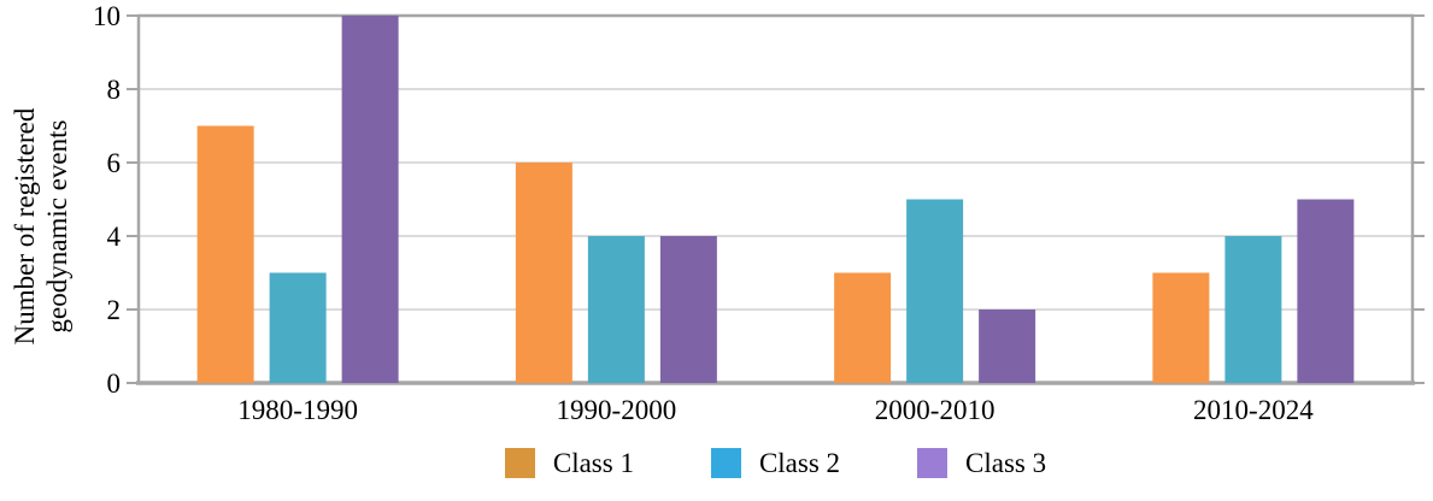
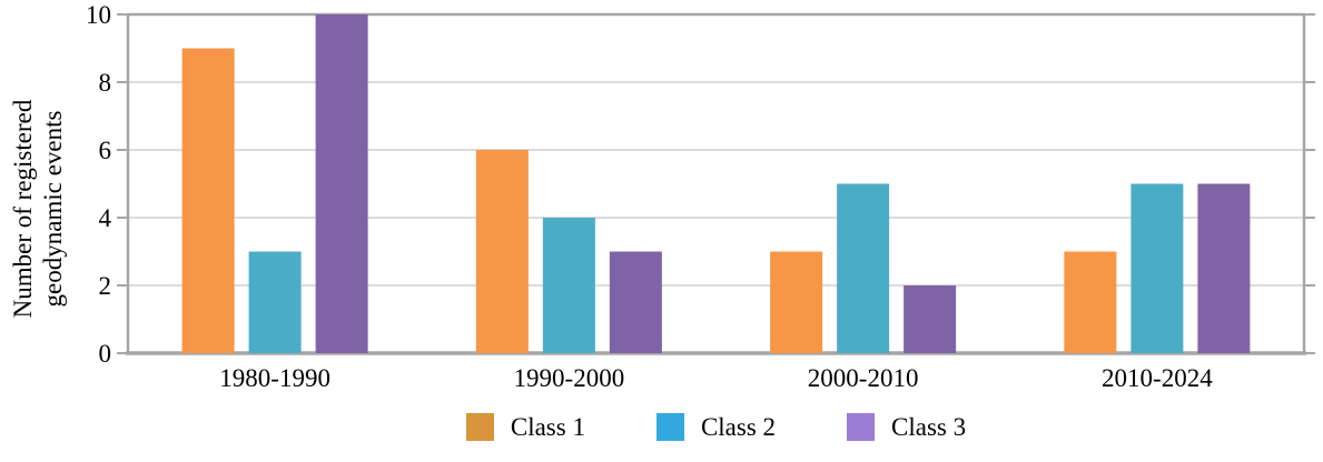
Class 1/1980-1990: 7 -> 9
Class 3/1990-2000: 4 -> 3
Class 2/2010-2024: 4 -> 5
